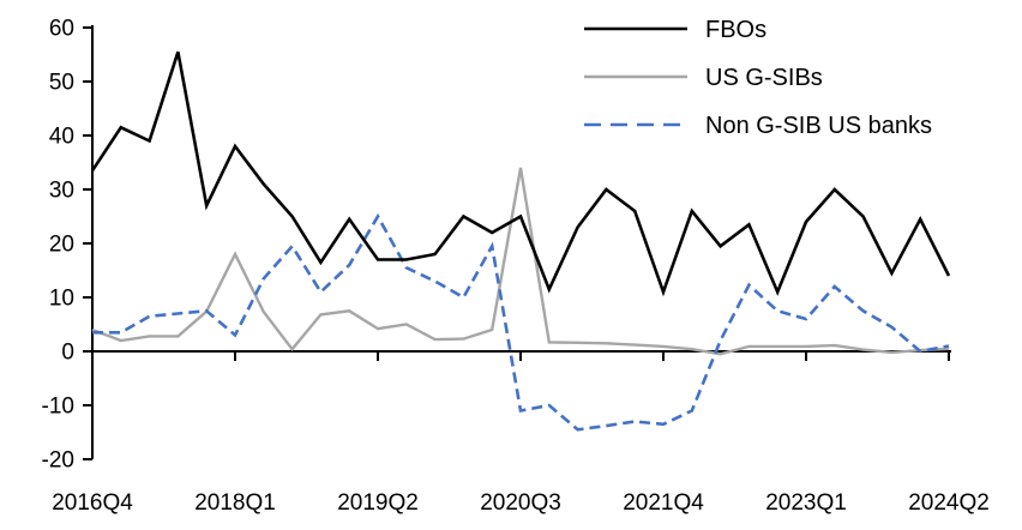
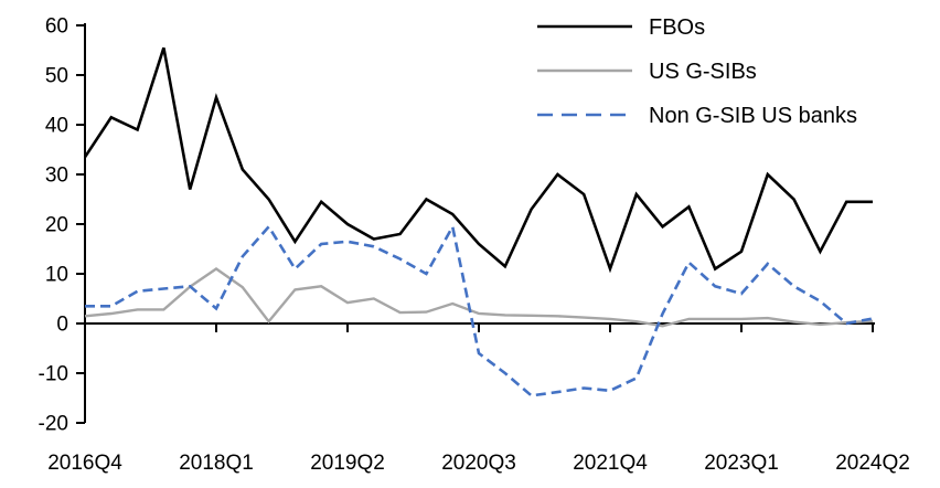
US G-SIBs/2016Q4: 4 -> 2
FBOs/2018Q1: 38 -> 46
US G-SIBs/2018Q1: 18 -> 11
FBOs/2019Q2: 17 -> 20
Non G-SIB US banks/2019Q2: 25 -> 16
FBOs/2020Q3: 25 -> 16
US G-SIBs/2020Q3: 34 -> 2
Non G-SIB US banks/2020Q3: -11 -> -6
FBOs/2023Q1: 24 -> 14
FBOs/2024Q2: 14 -> 24
